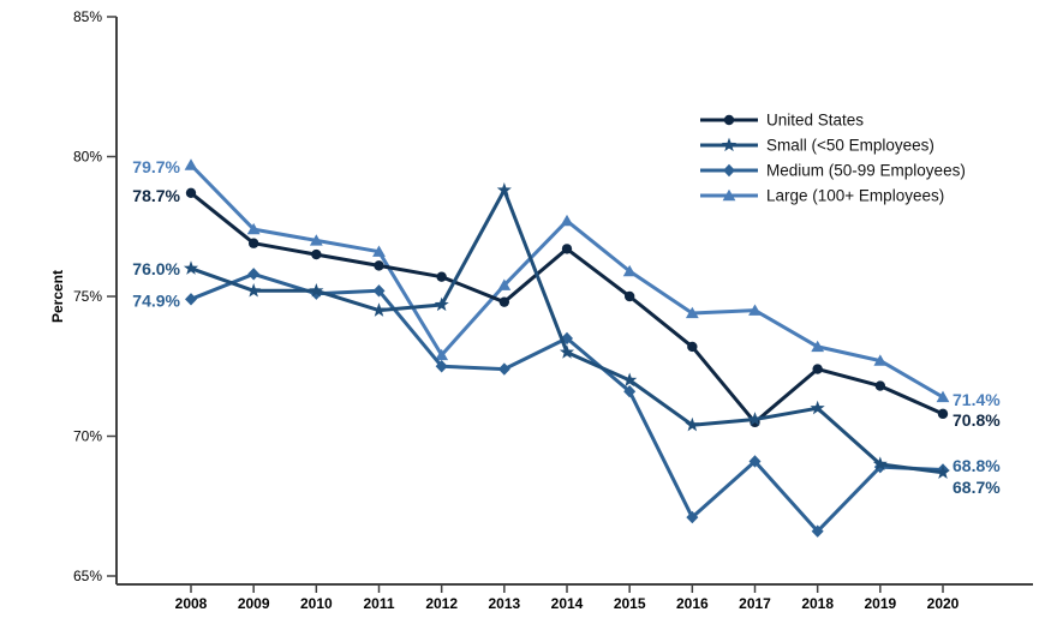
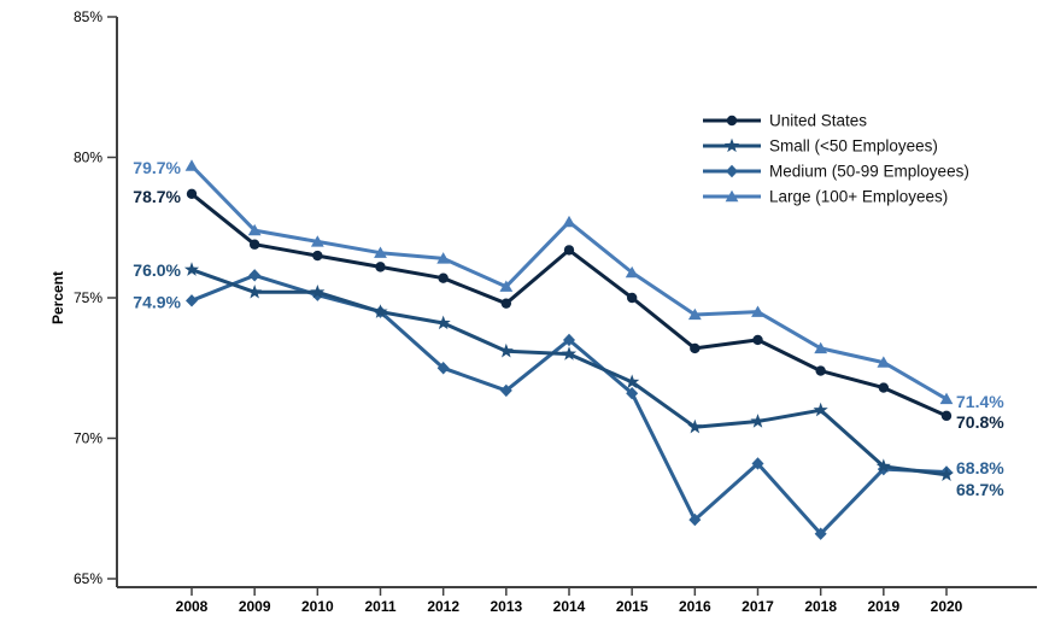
Medium (50-99 Employees)/2011: 75.2% -> 74.5%
Small (<50 Employees)/2012: 74.7% -> 74.1%
Large (100+ Employees)/2012: 72.9% -> 76.4%
Small (<50 Employees)/2013: 78.8% -> 73.1%
Medium (50-99 Employees)/2013: 72.4% -> 71.7%
United States/2017: 70.5% -> 73.5%
